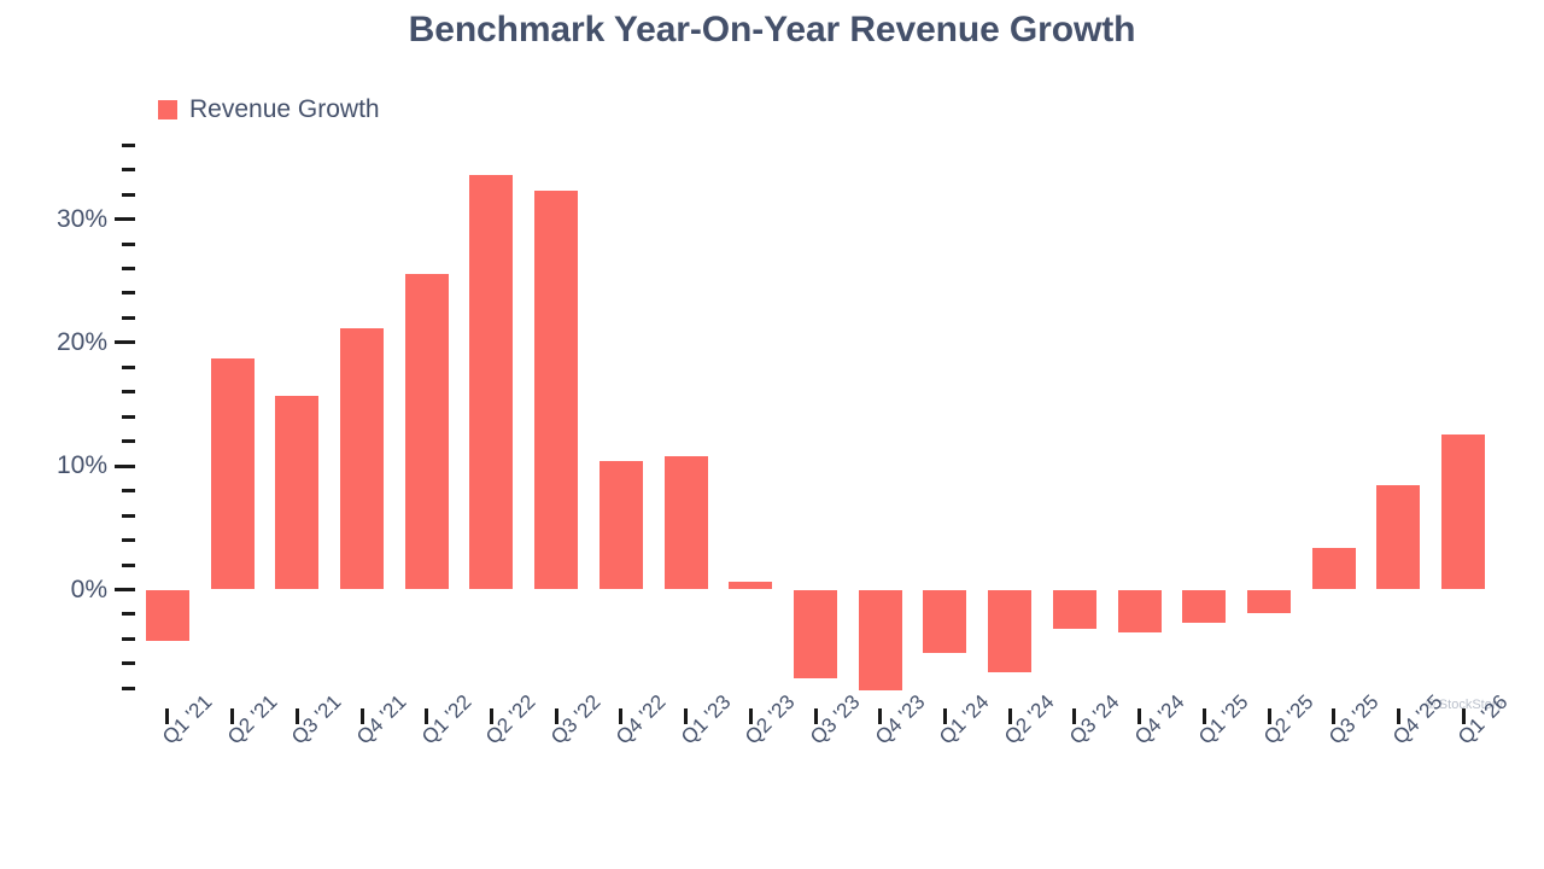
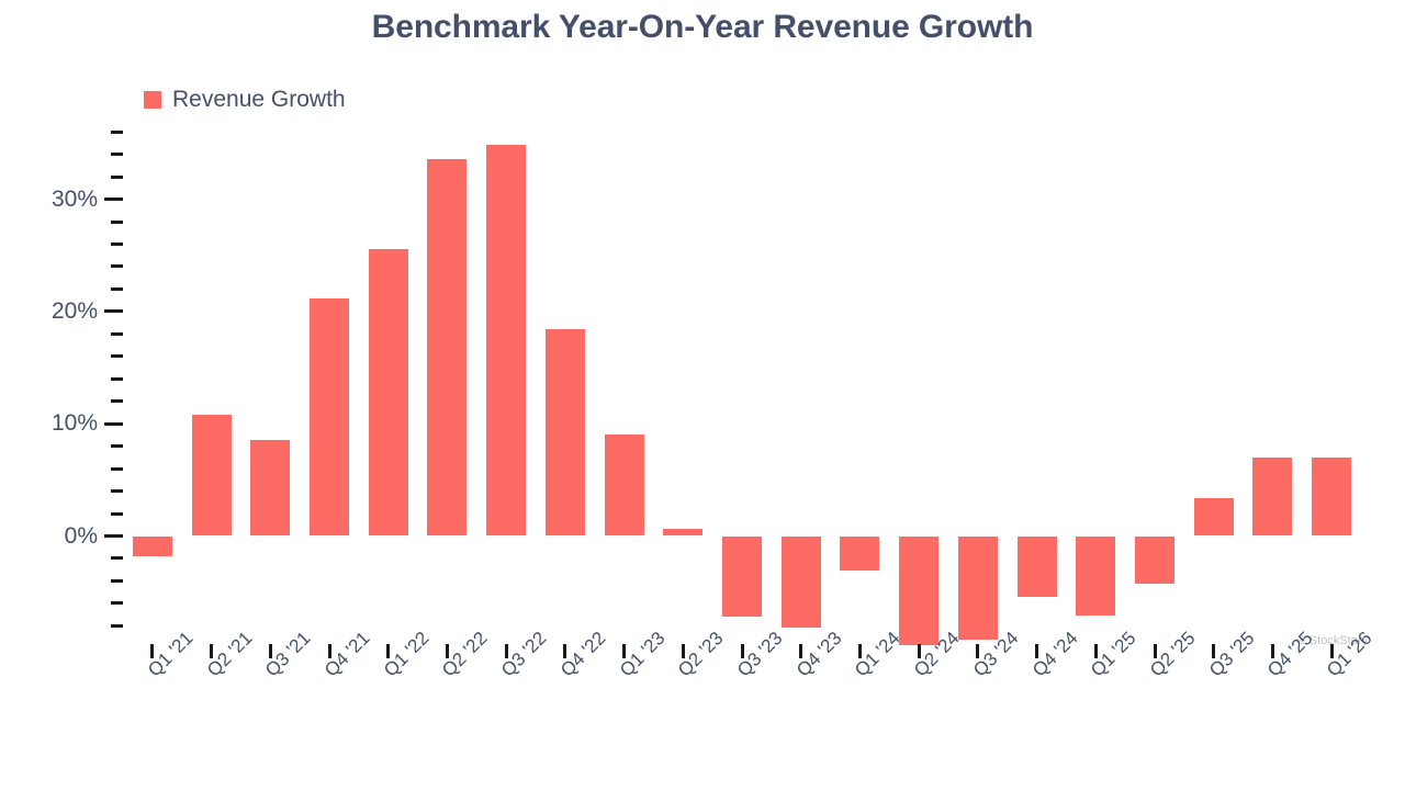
Q1 '21: -4.2% -> -1.8%
Q2 '21: 18.7% -> 10.8%
Q3 '21: 15.7% -> 8.6%
Q3 '22: 32.3% -> 34.8%
Q4 '22: 10.4% -> 18.4%
Q1 '23: 10.8% -> 9.0%
Q1 '24: -5.1% -> -3.1%
Q2 '24: -6.7% -> -9.7%
Q3 '24: -3.2% -> -9.2%
Q4 '24: -3.5% -> -5.4%
Q1 '25: -2.7% -> -7.1%
Q2 '25: -1.9% -> -4.3%
Q4 '25: 8.5% -> 7.0%
Q1 '26: 12.6% -> 7.0%
